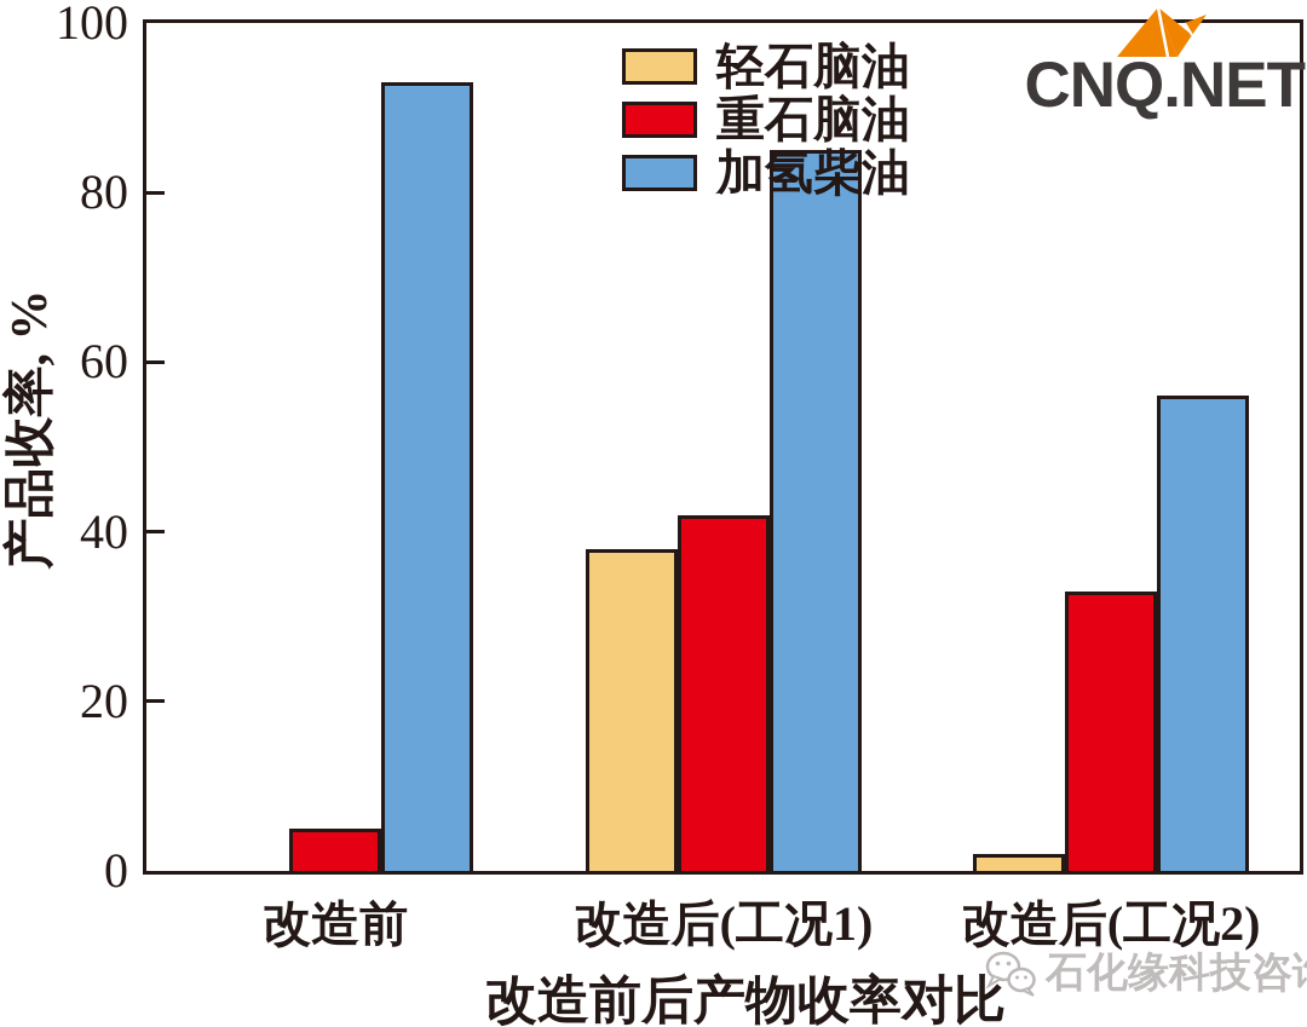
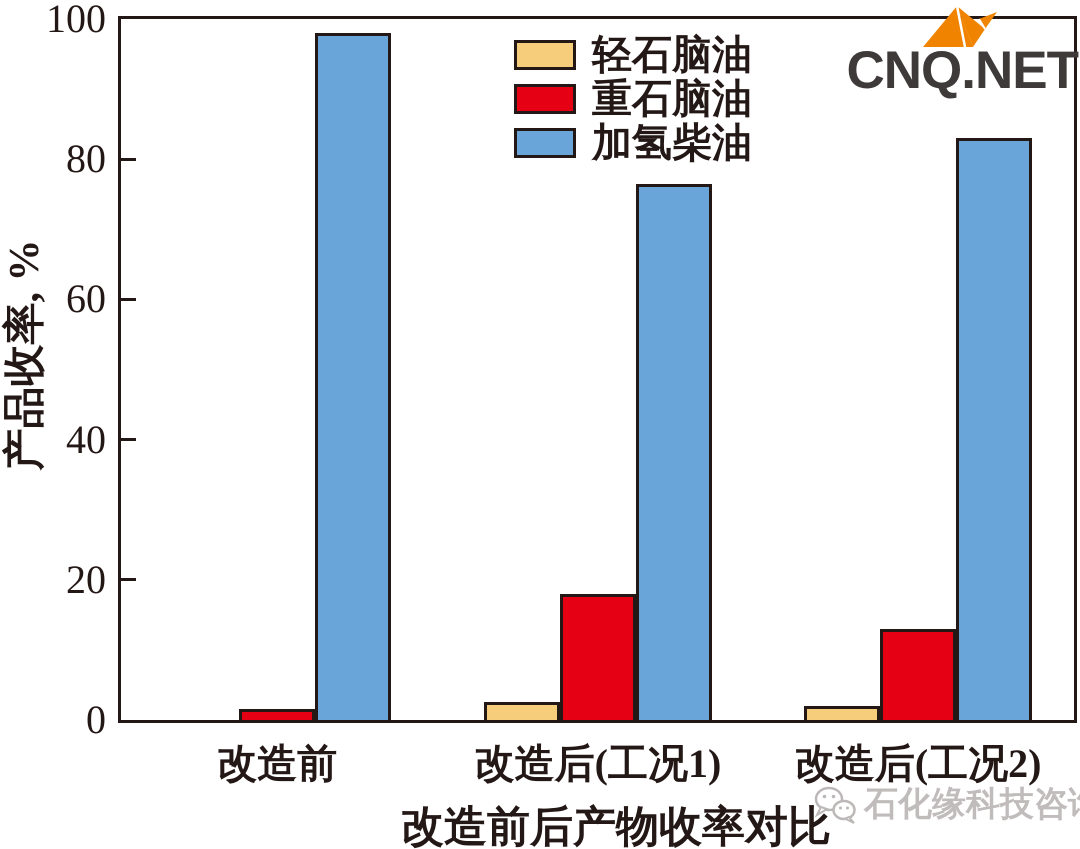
重石脑油/改造前: 5 -> 2
加氢柴油/改造前: 93 -> 98
轻石脑油/改造后(工况1): 38 -> 2
重石脑油/改造后(工况1): 42 -> 18
加氢柴油/改造后(工况1): 85 -> 76
重石脑油/改造后(工况2): 33 -> 13
加氢柴油/改造后(工况2): 56 -> 83
